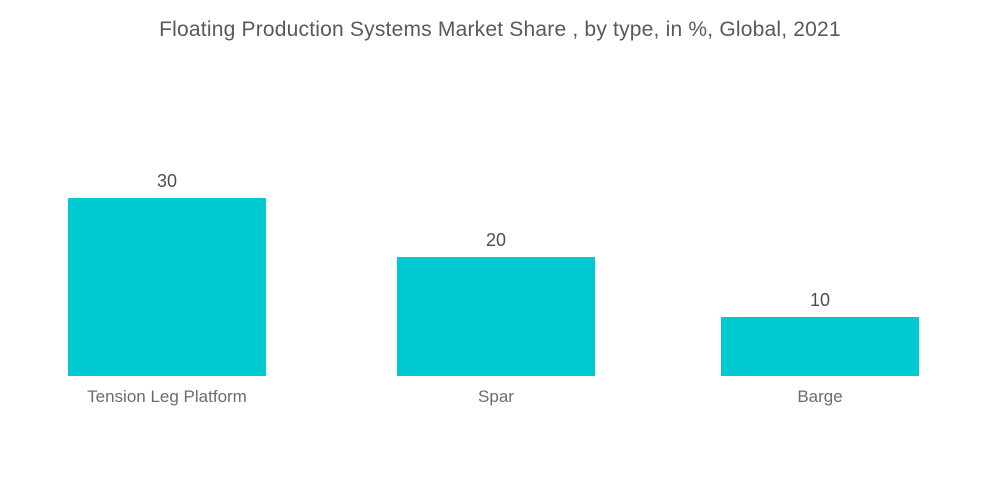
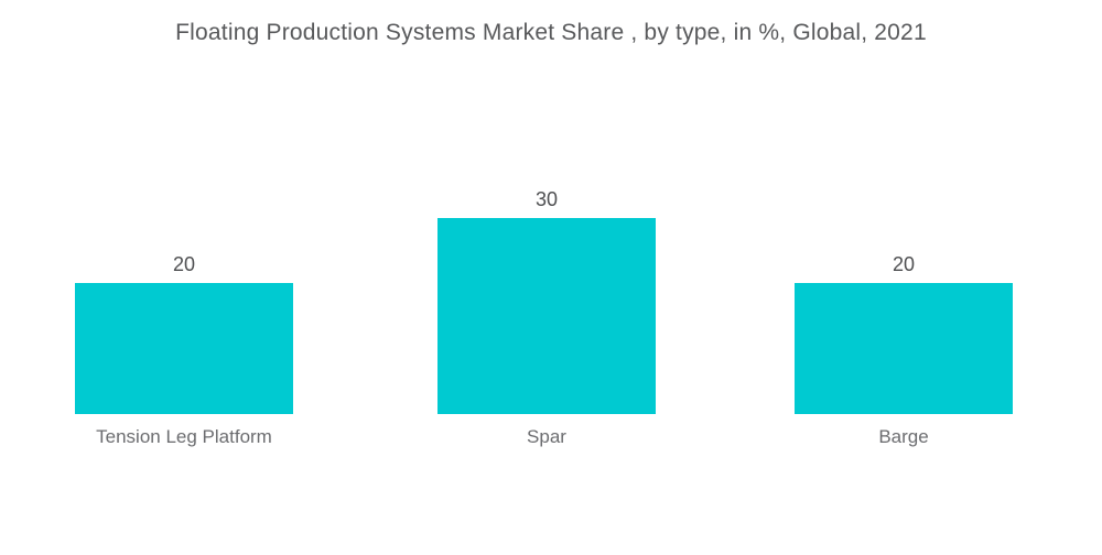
Tension Leg Platform: 30 -> 20
Spar: 20 -> 30
Barge: 10 -> 20
